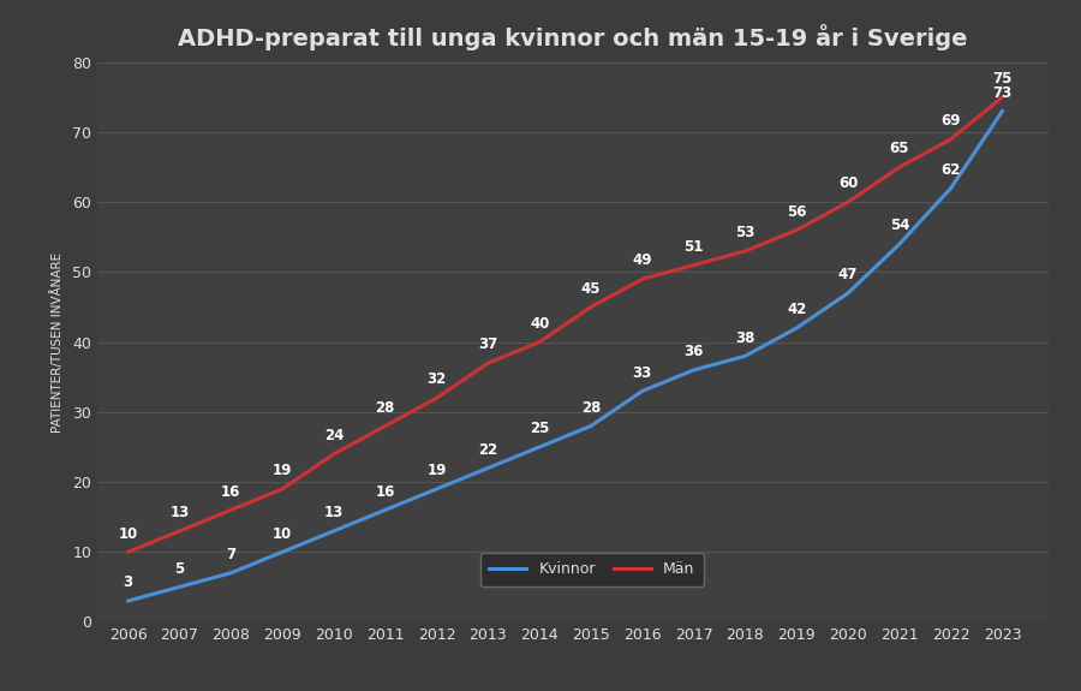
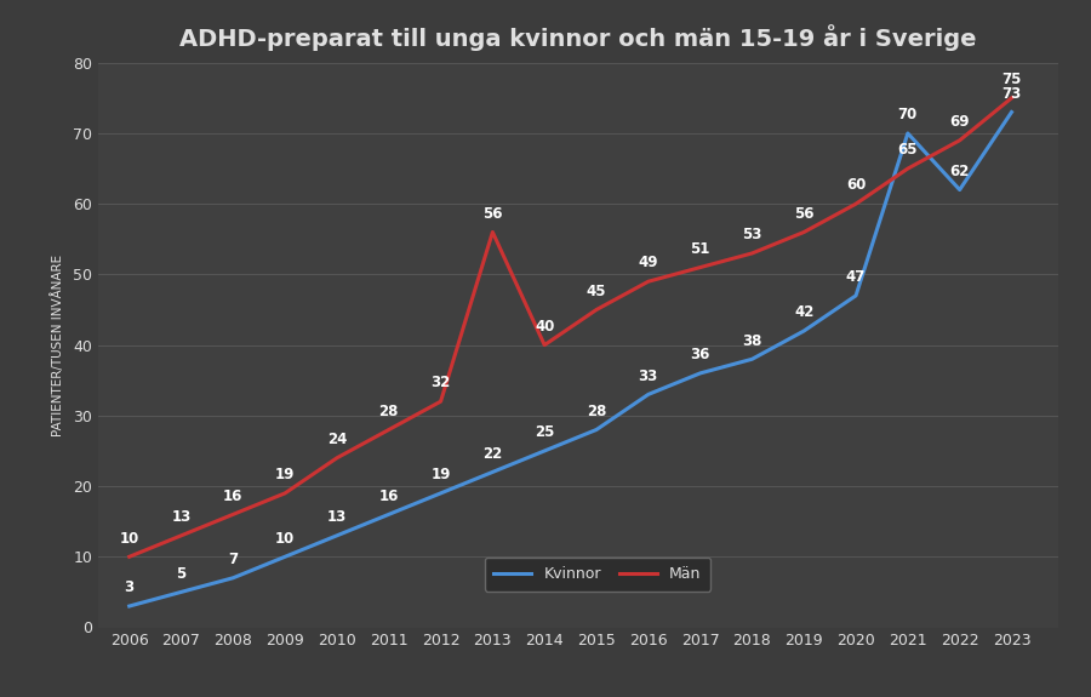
Män/2013: 37 -> 56
Kvinnor/2021: 54 -> 70
